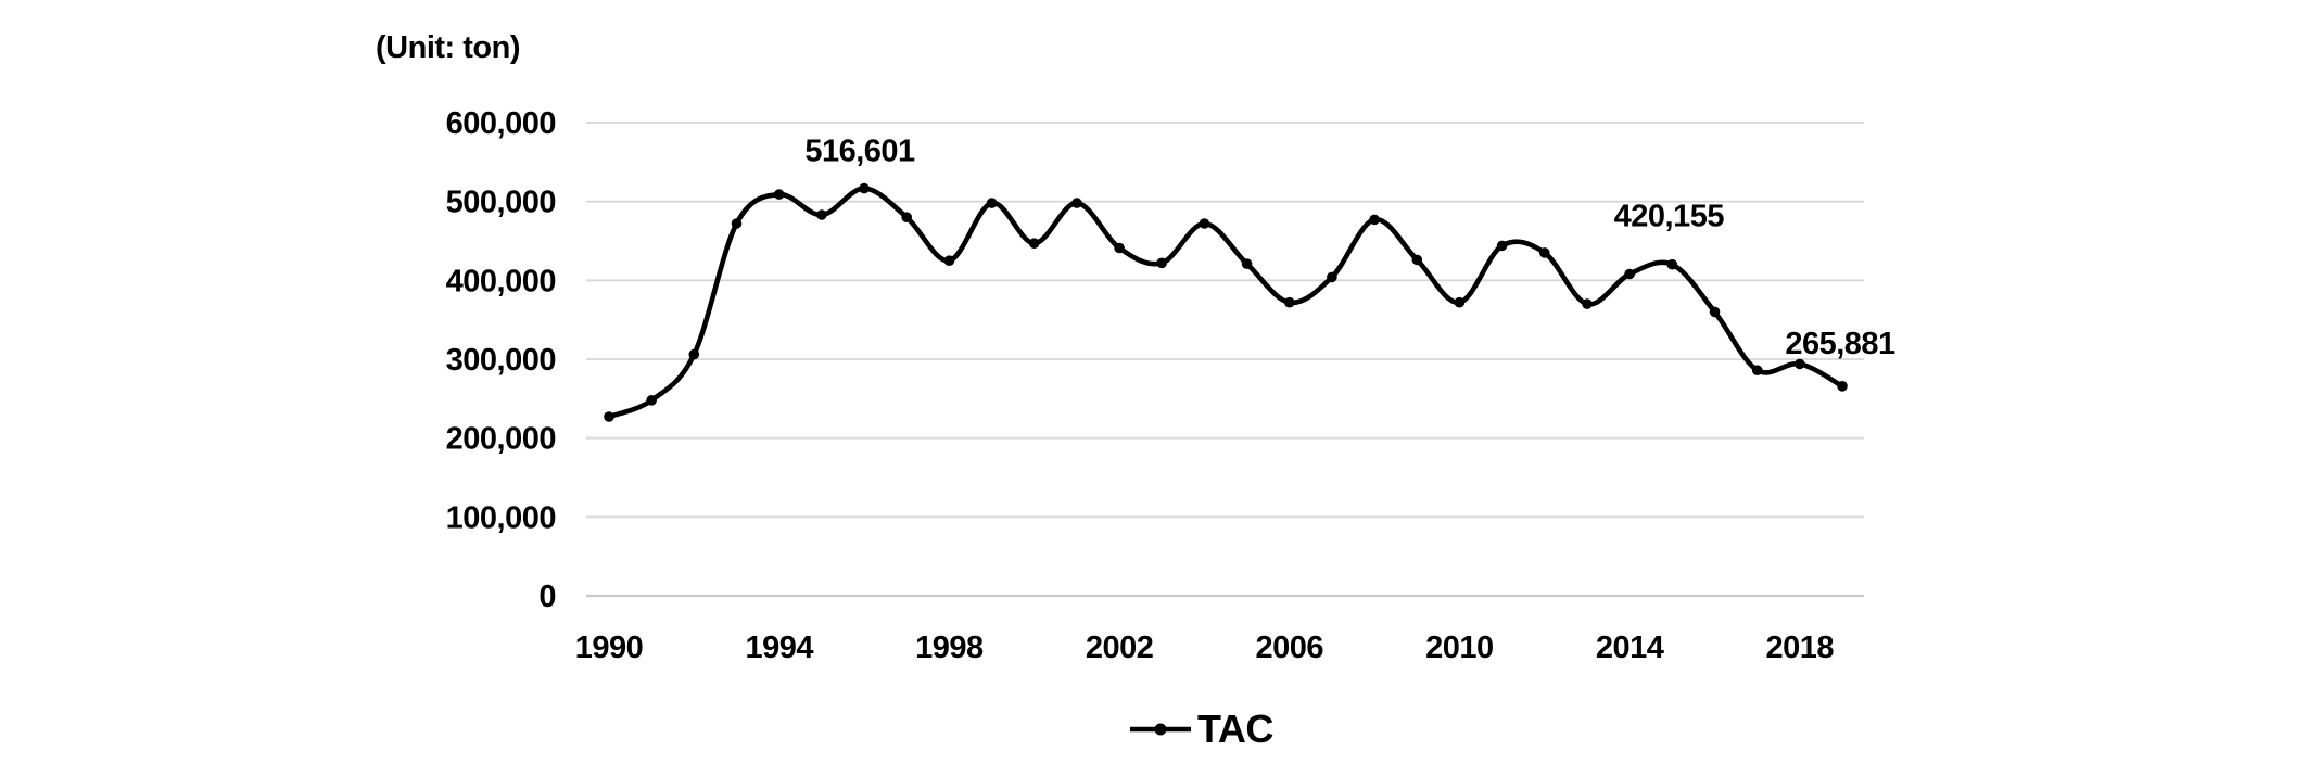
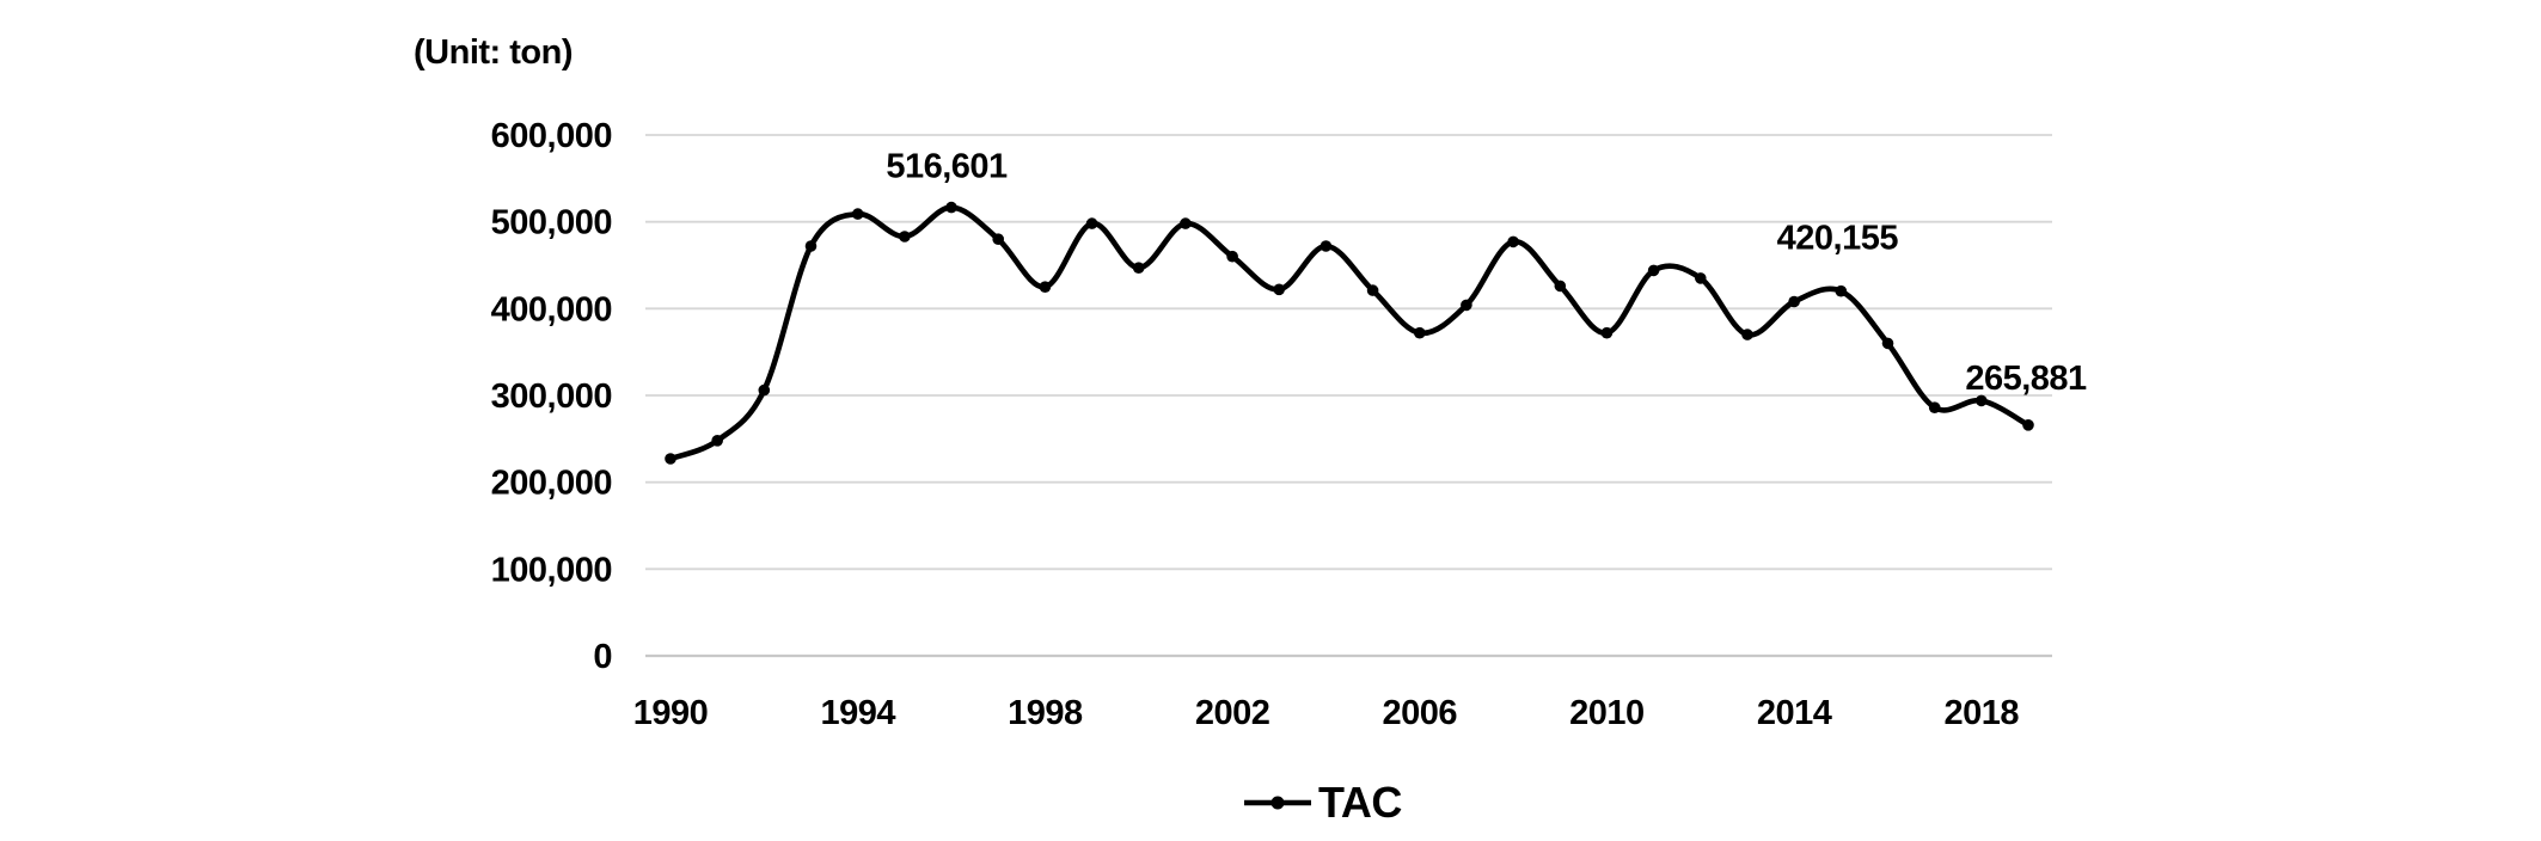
2002: 440000 -> 460000
